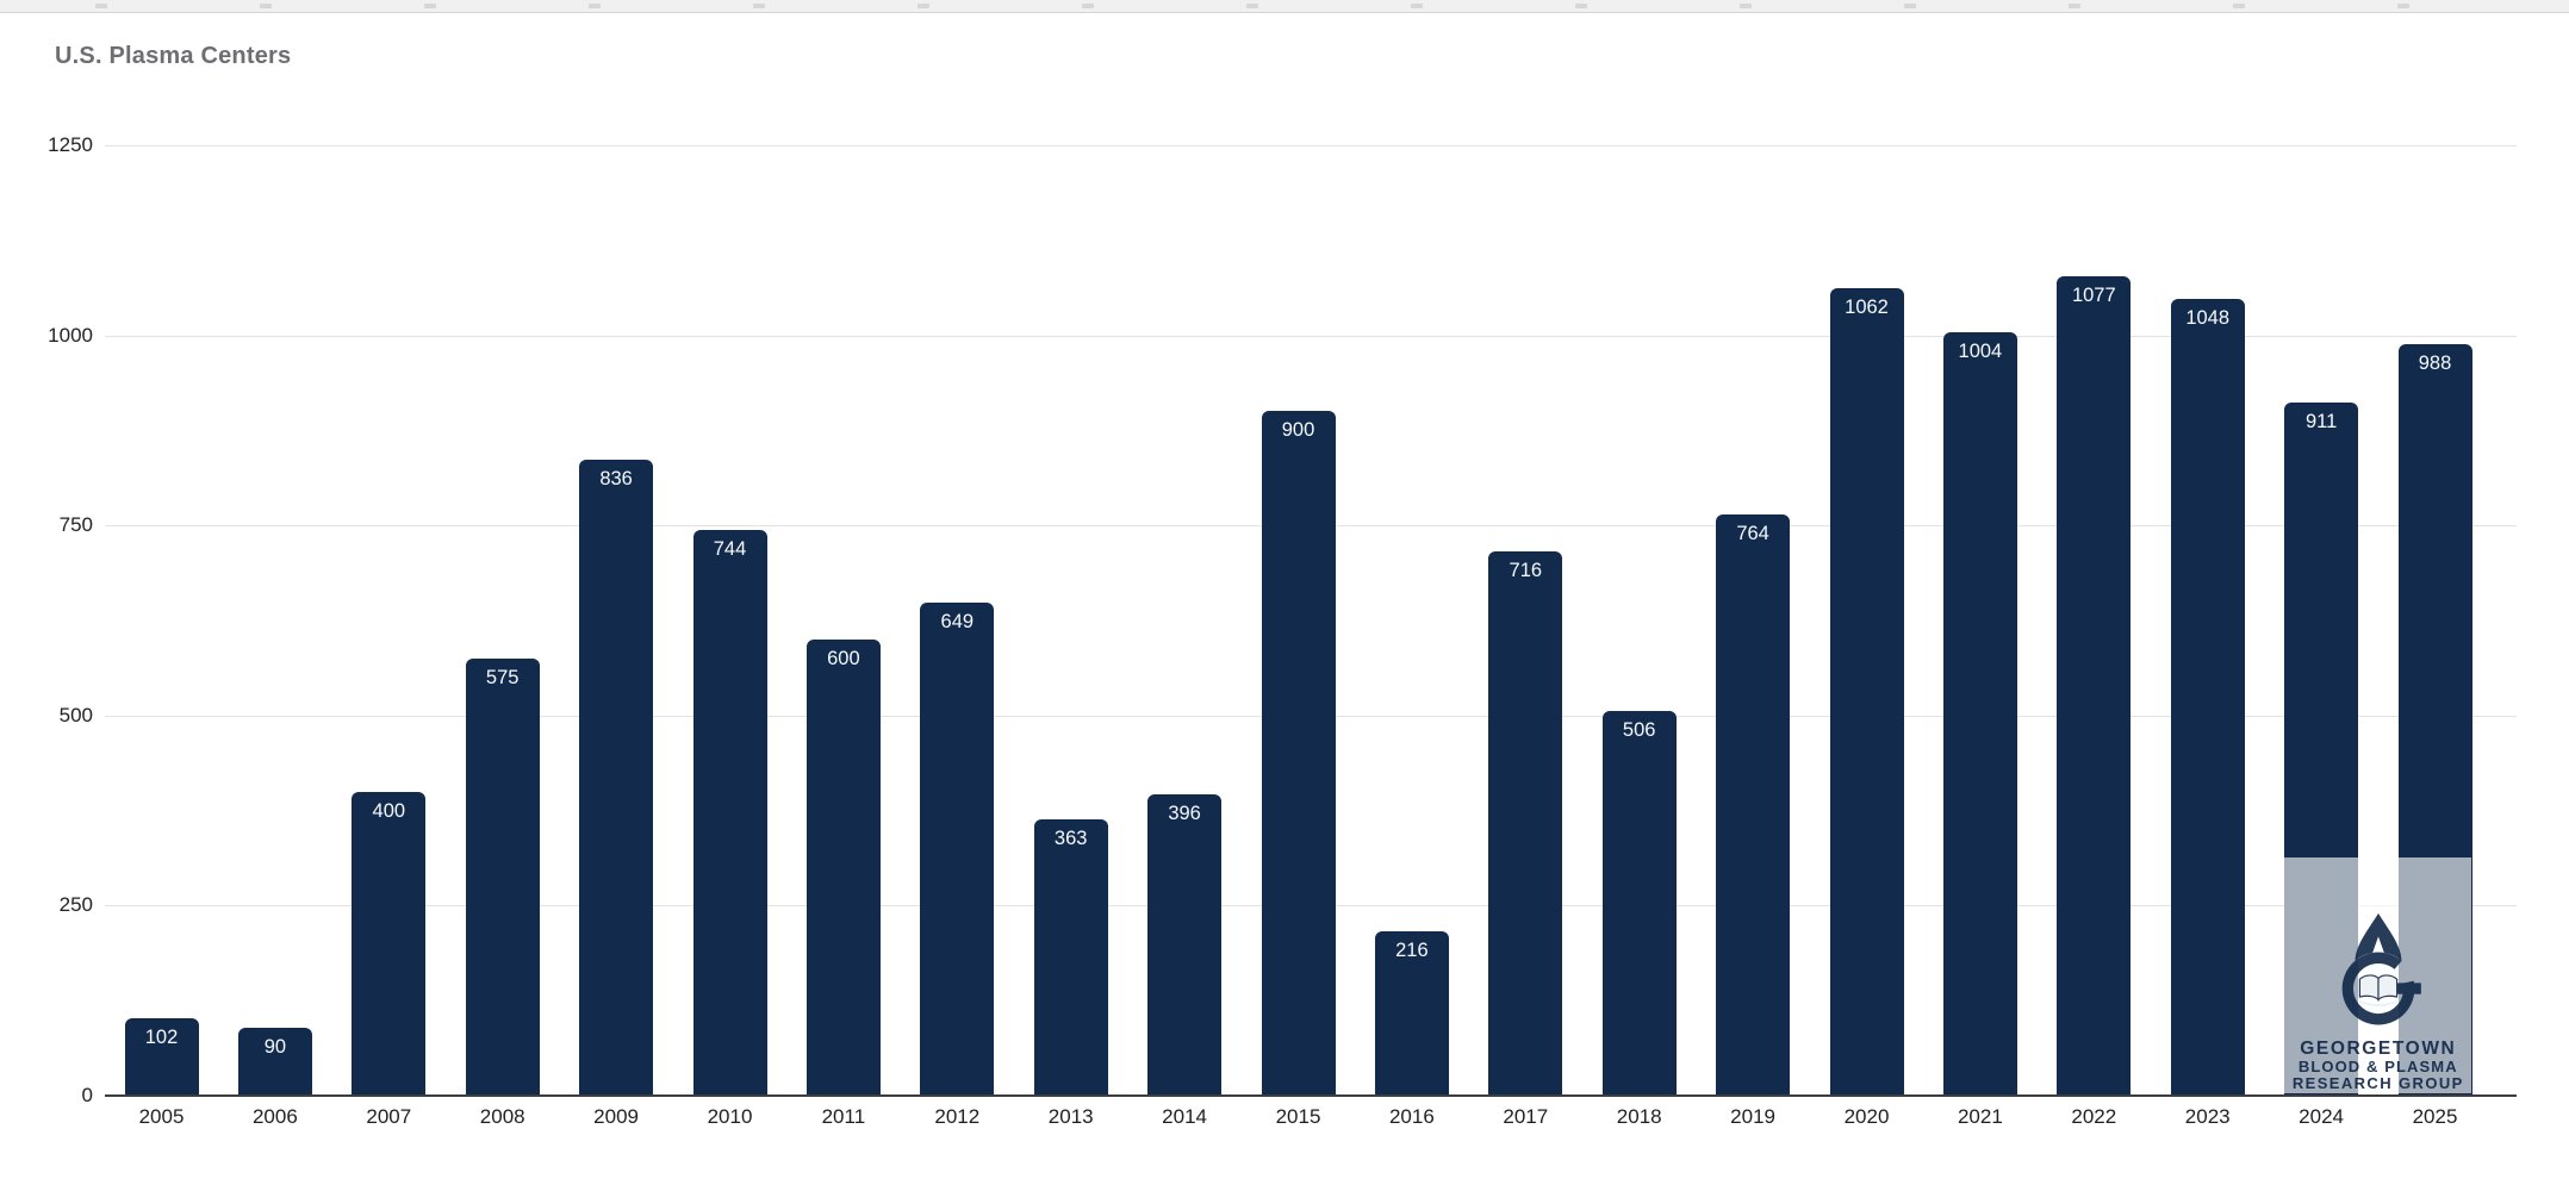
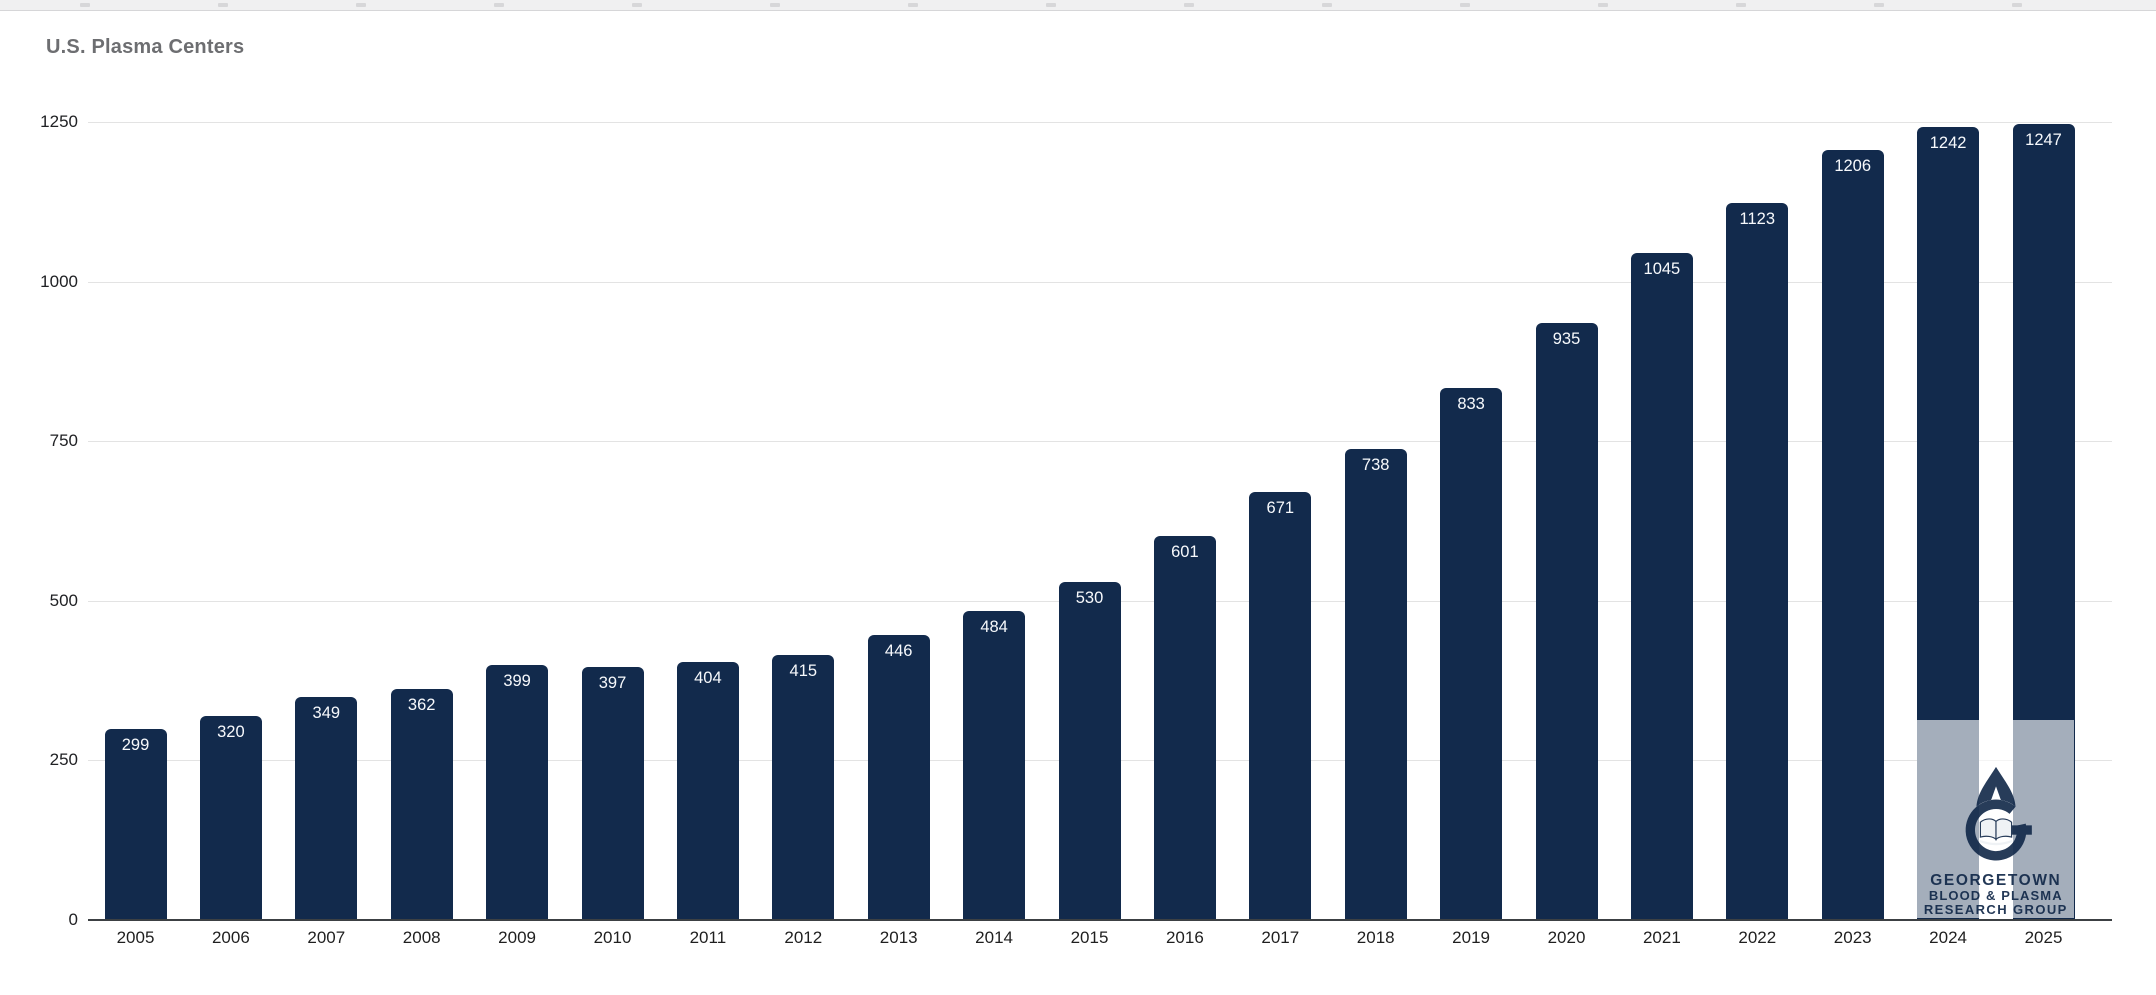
2005: 102 -> 299
2006: 90 -> 320
2007: 400 -> 349
2008: 575 -> 362
2009: 836 -> 399
2010: 744 -> 397
2011: 600 -> 404
2012: 649 -> 415
2013: 363 -> 446
2014: 396 -> 484
2015: 900 -> 530
2016: 216 -> 601
2017: 716 -> 671
2018: 506 -> 738
2019: 764 -> 833
2020: 1062 -> 935
2021: 1004 -> 1045
2022: 1077 -> 1123
2023: 1048 -> 1206
2024: 911 -> 1242
2025: 988 -> 1247
